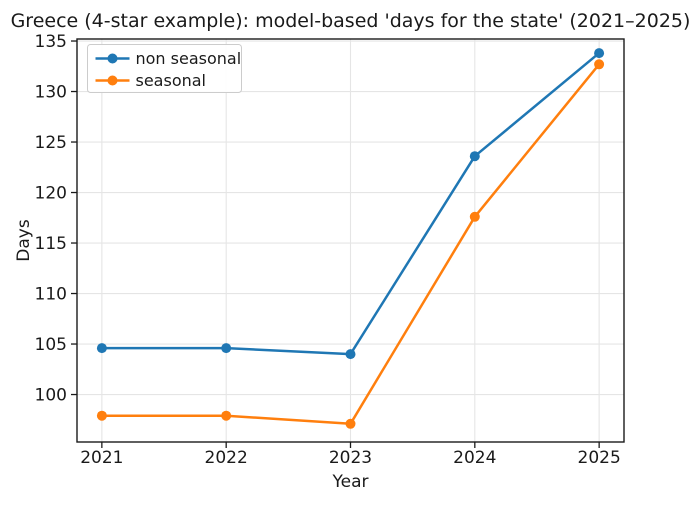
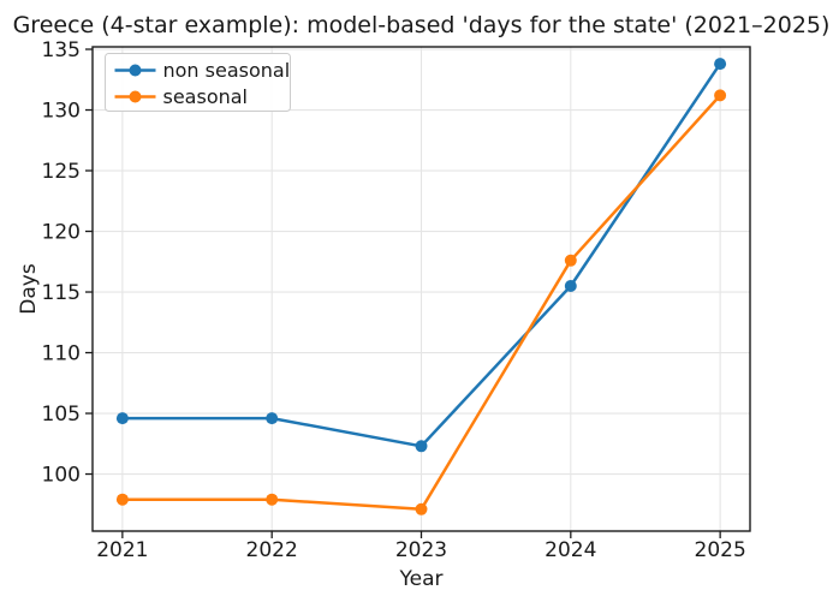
non seasonal/2023: 104.0 -> 102.3
non seasonal/2024: 123.6 -> 115.5
seasonal/2025: 132.7 -> 131.2
